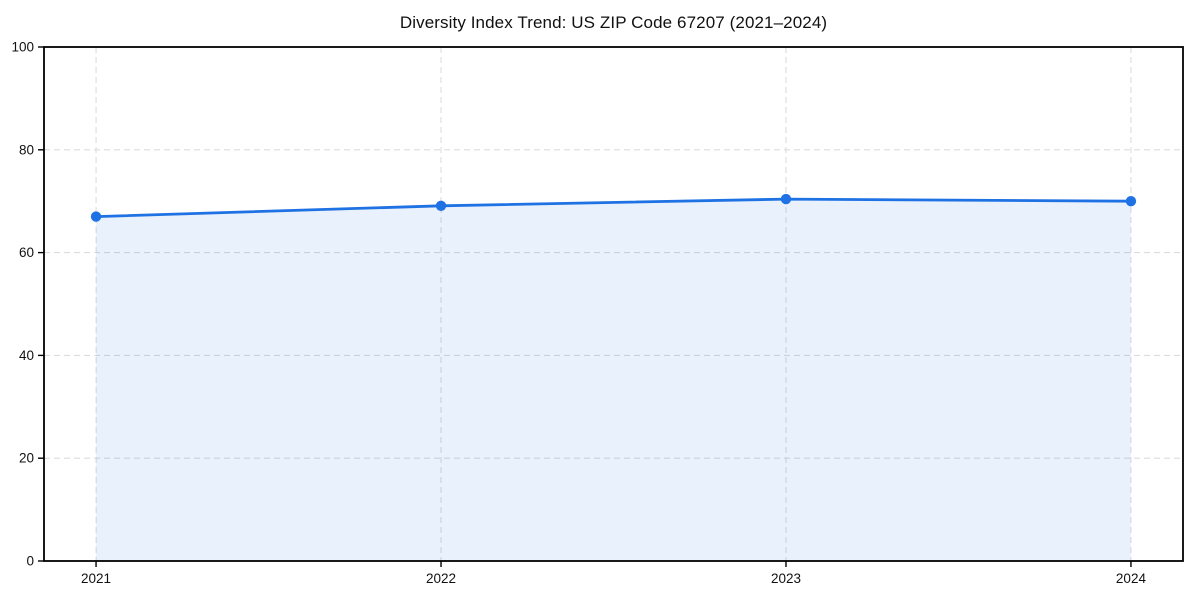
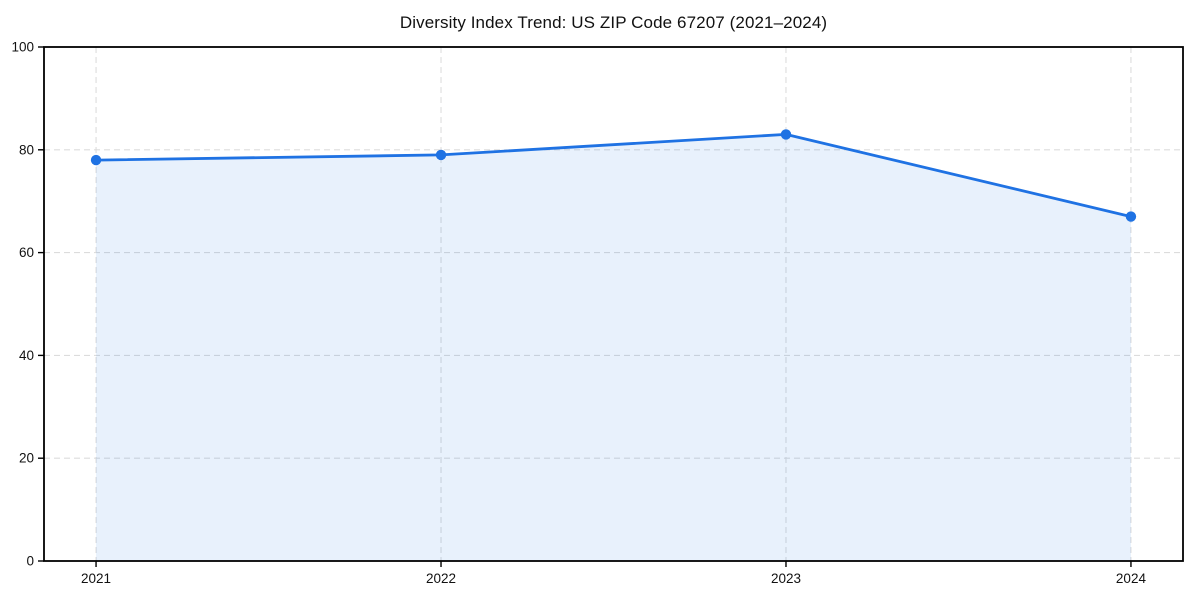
2021: 67 -> 78
2022: 69 -> 79
2023: 70 -> 83
2024: 70 -> 67
